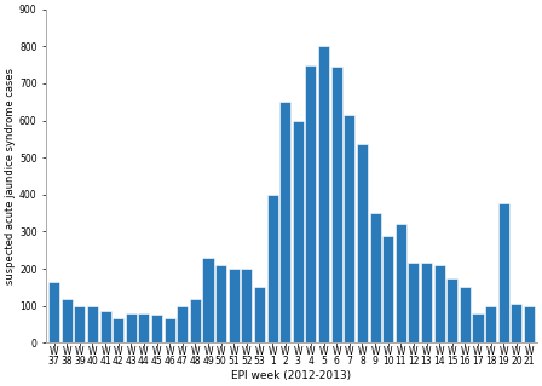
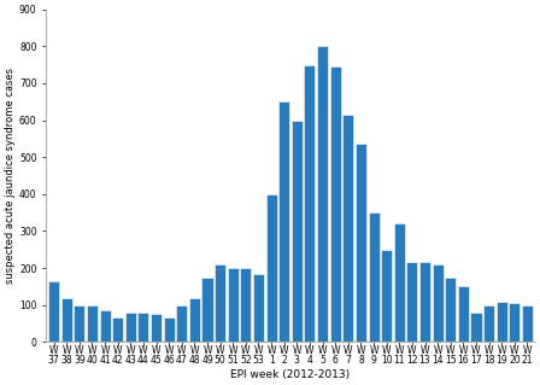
W 49: 230 -> 175
W 53: 150 -> 185
W 10: 290 -> 250
W 19: 375 -> 110
